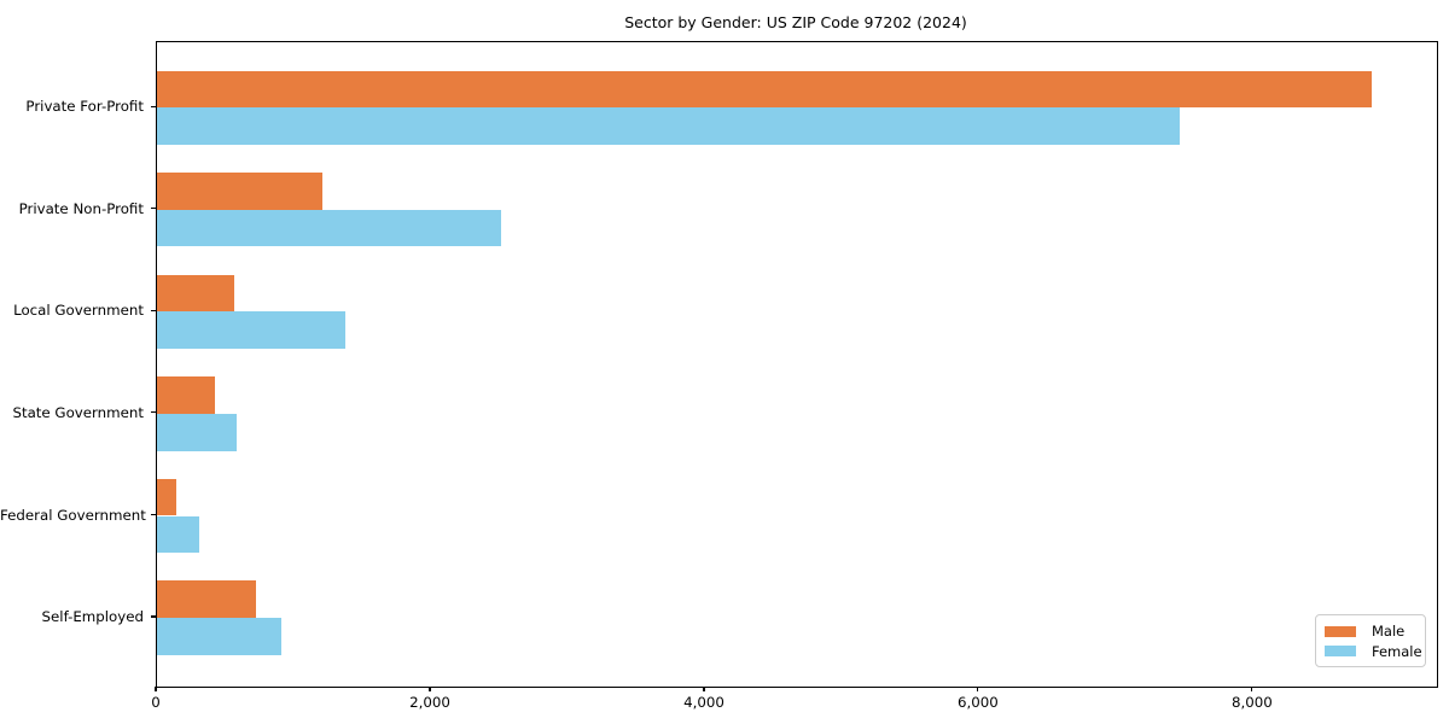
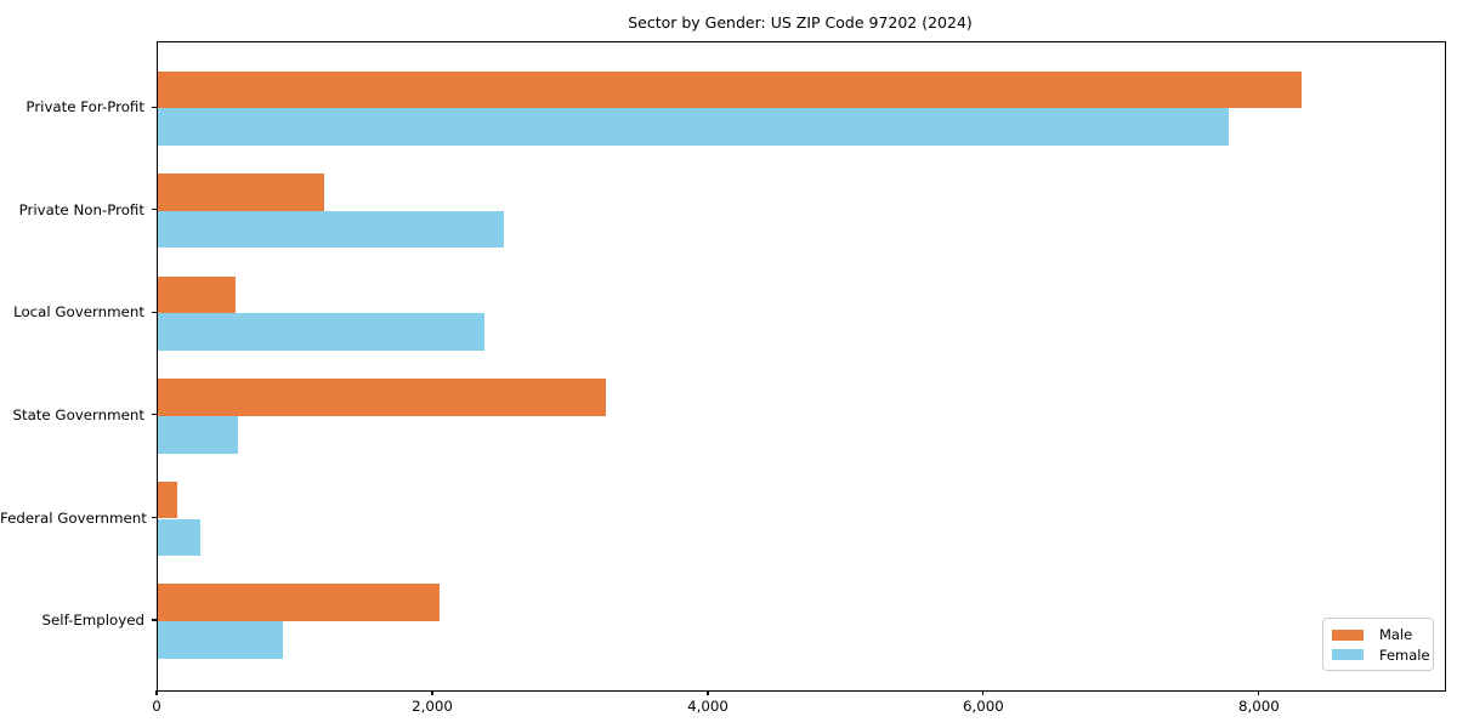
Male/Private For-Profit: 8860 -> 8300
Female/Private For-Profit: 7460 -> 7770
Female/Local Government: 1370 -> 2370
Male/State Government: 420 -> 3250
Male/Self-Employed: 720 -> 2040
